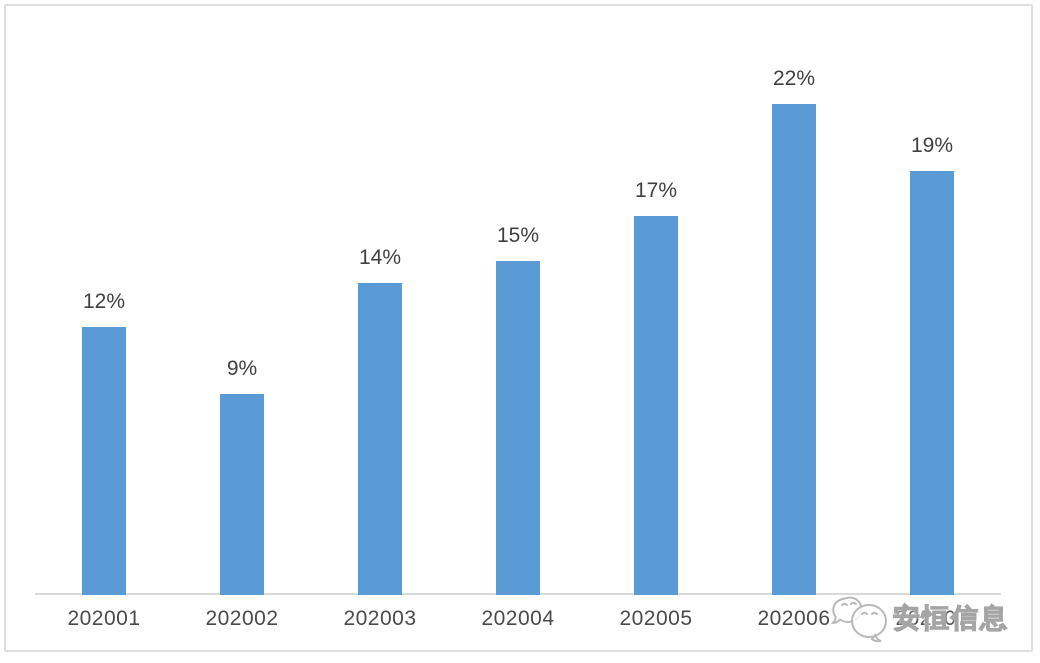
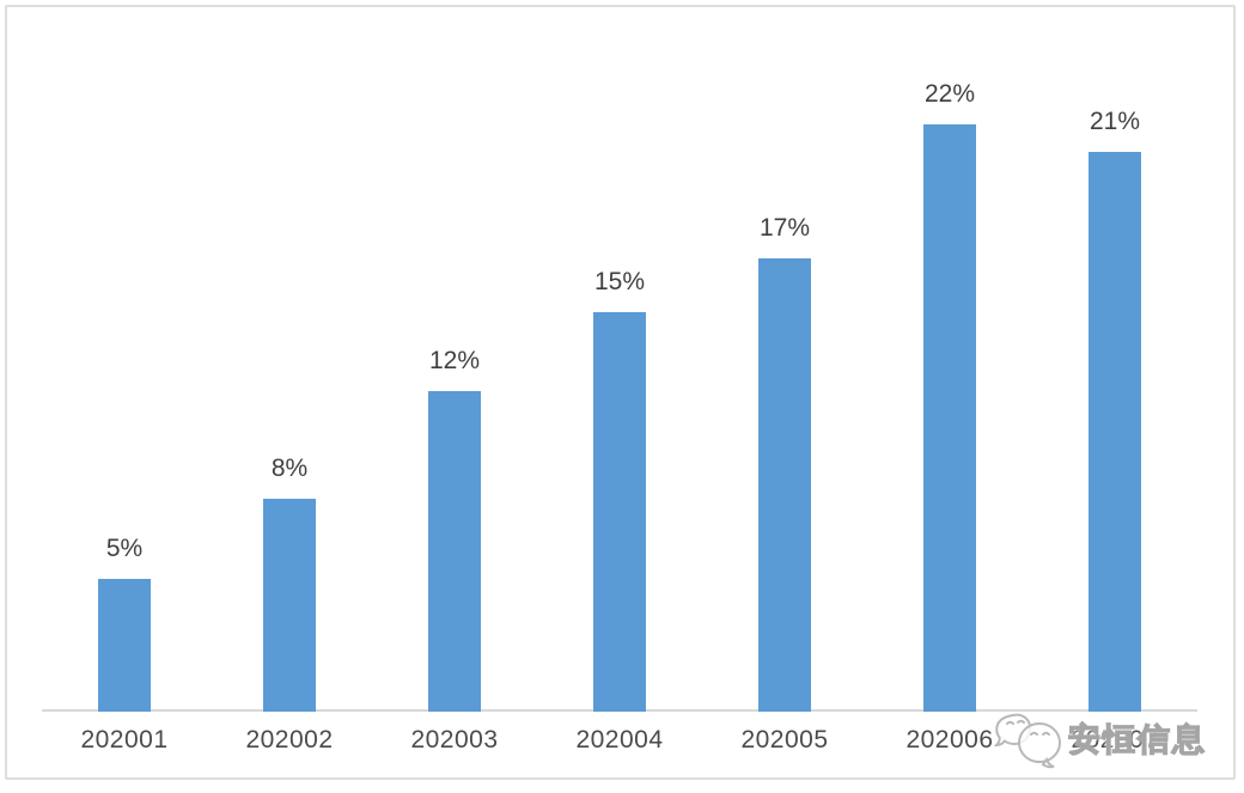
202001: 12% -> 5%
202002: 9% -> 8%
202003: 14% -> 12%
202007: 19% -> 21%
